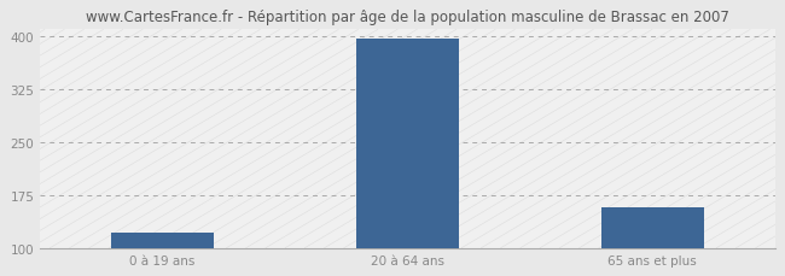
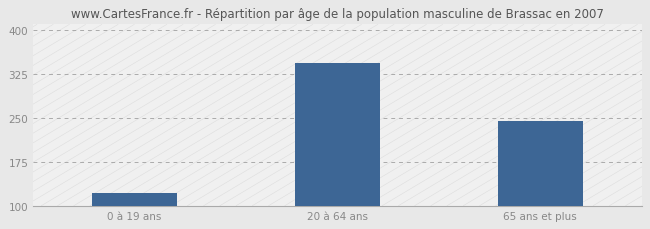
20 à 64 ans: 397 -> 344
65 ans et plus: 158 -> 244
